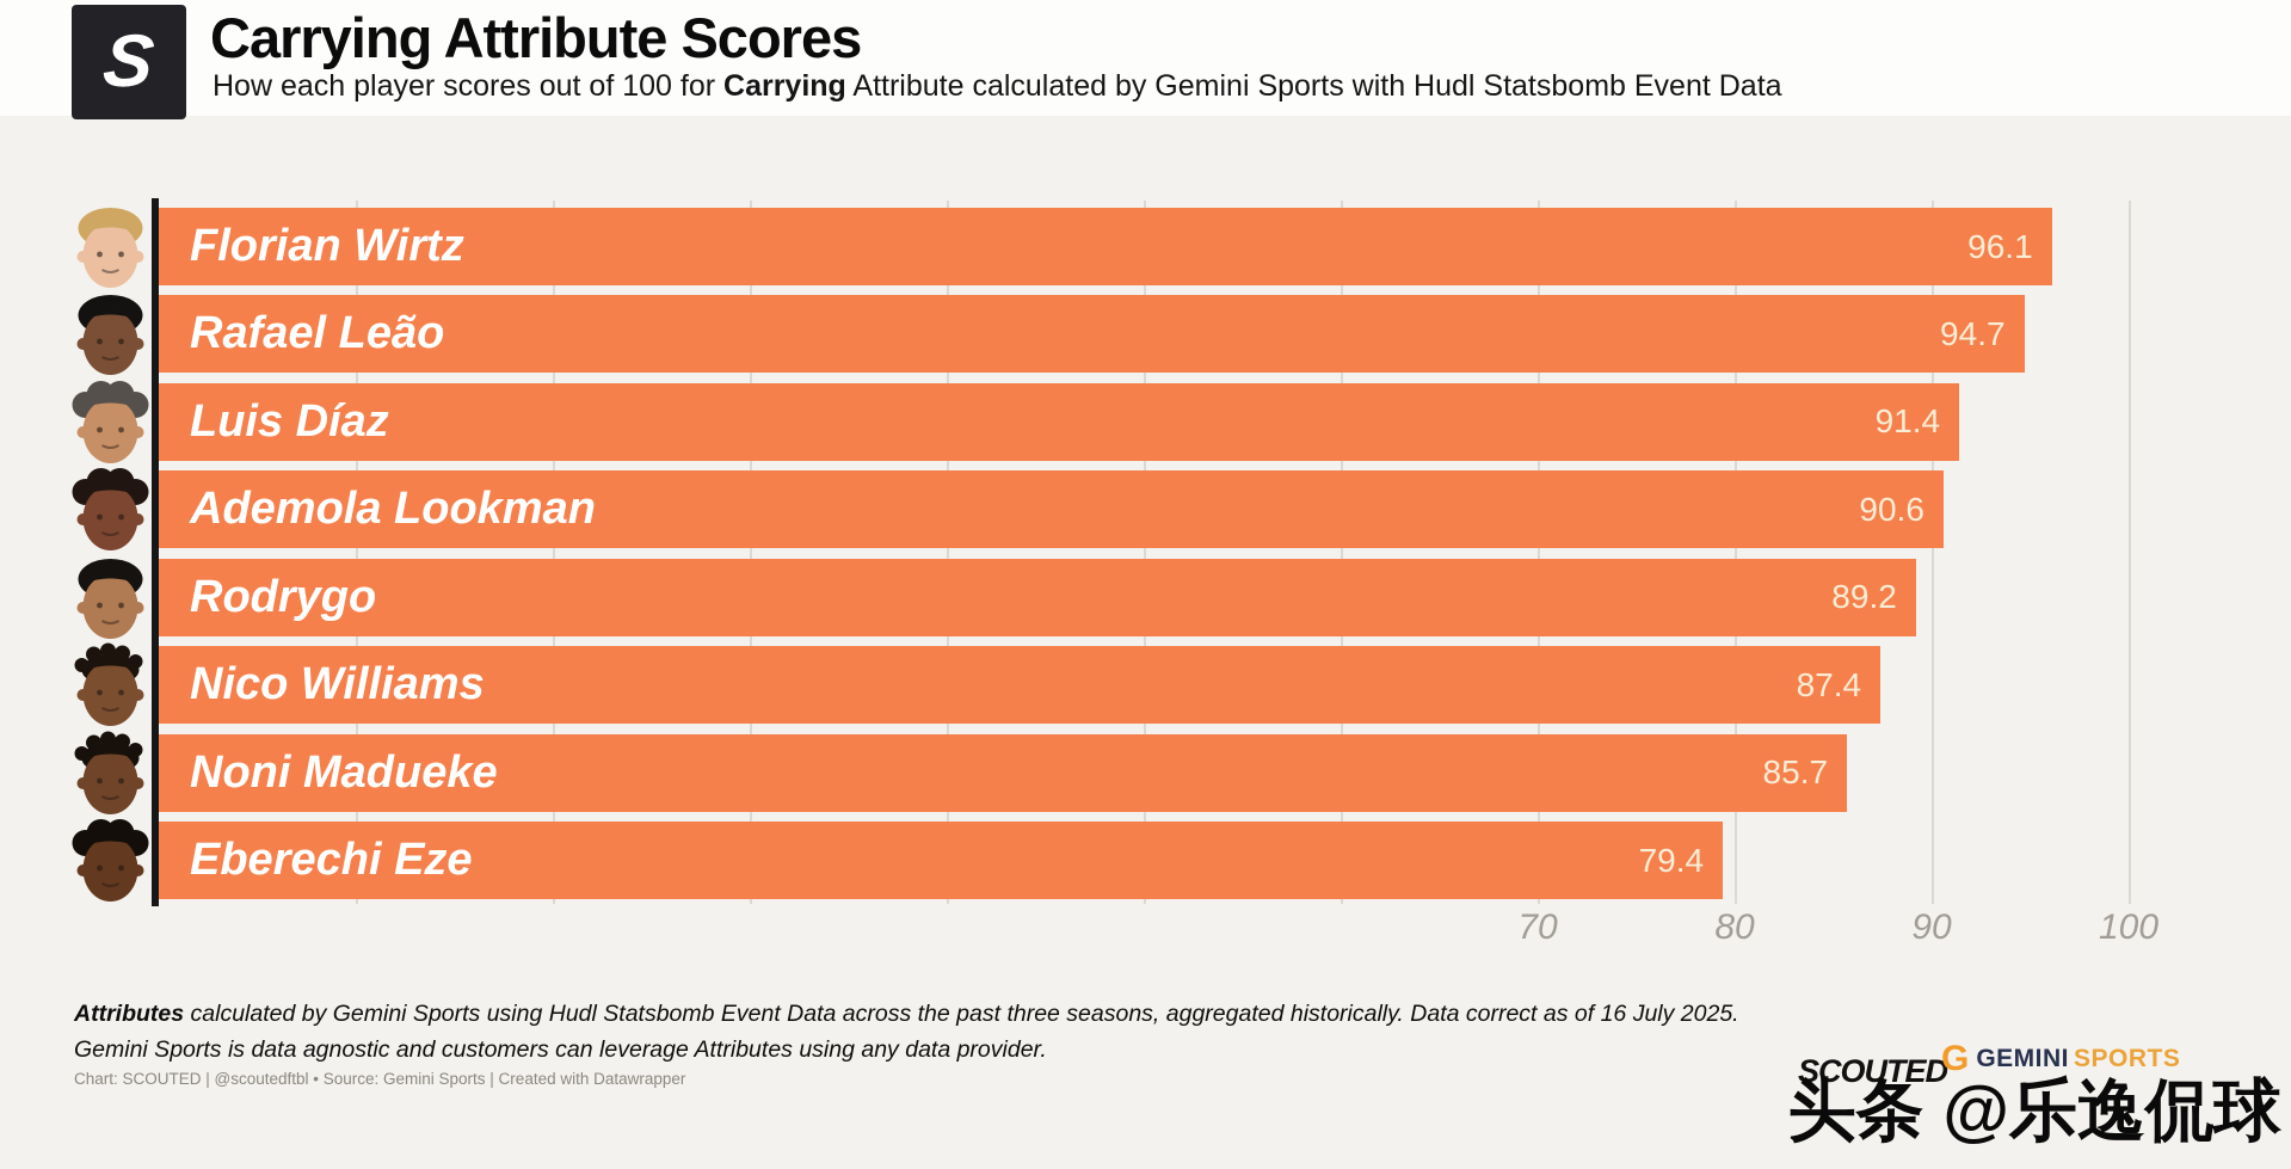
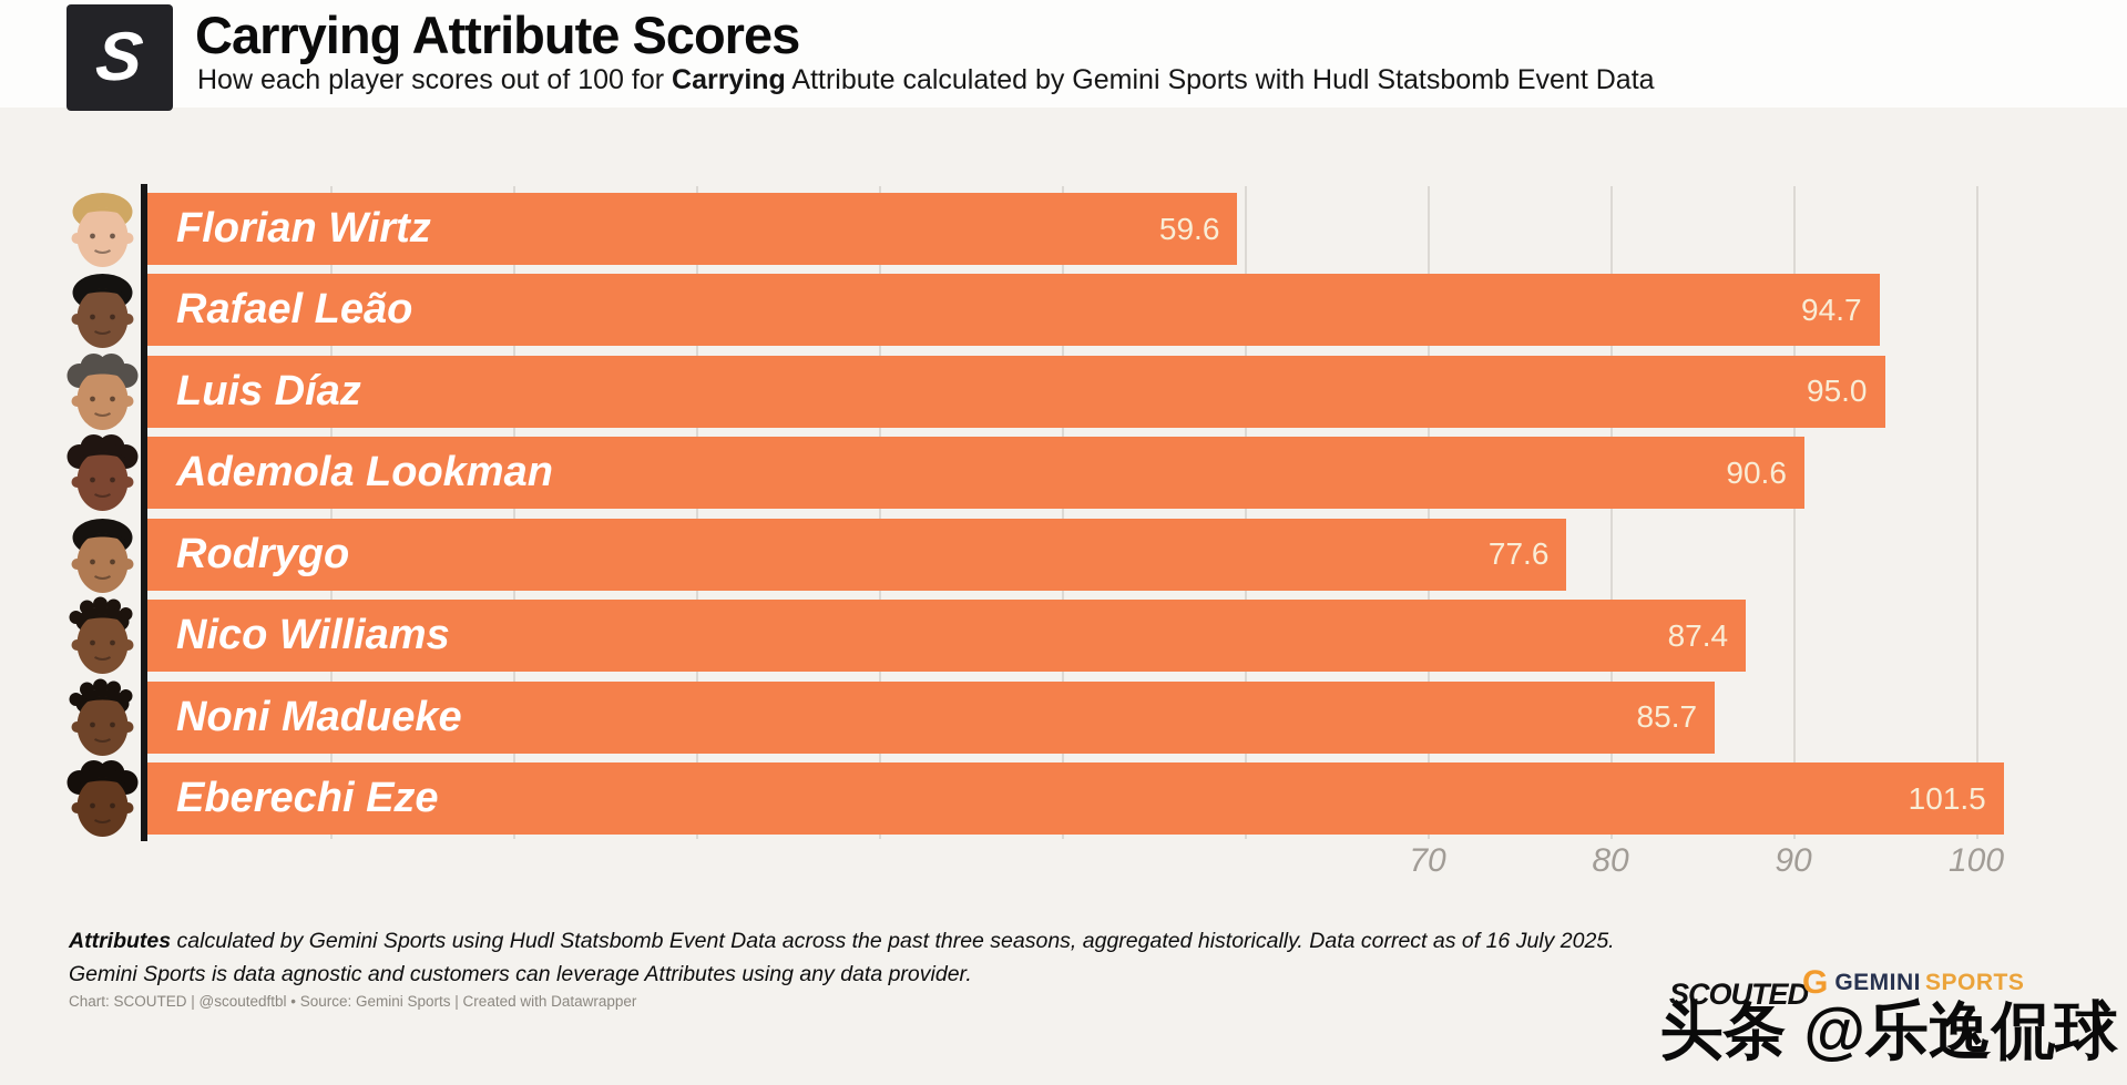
Florian Wirtz: 96.1 -> 59.6
Luis Díaz: 91.4 -> 95.0
Rodrygo: 89.2 -> 77.6
Eberechi Eze: 79.4 -> 101.5
